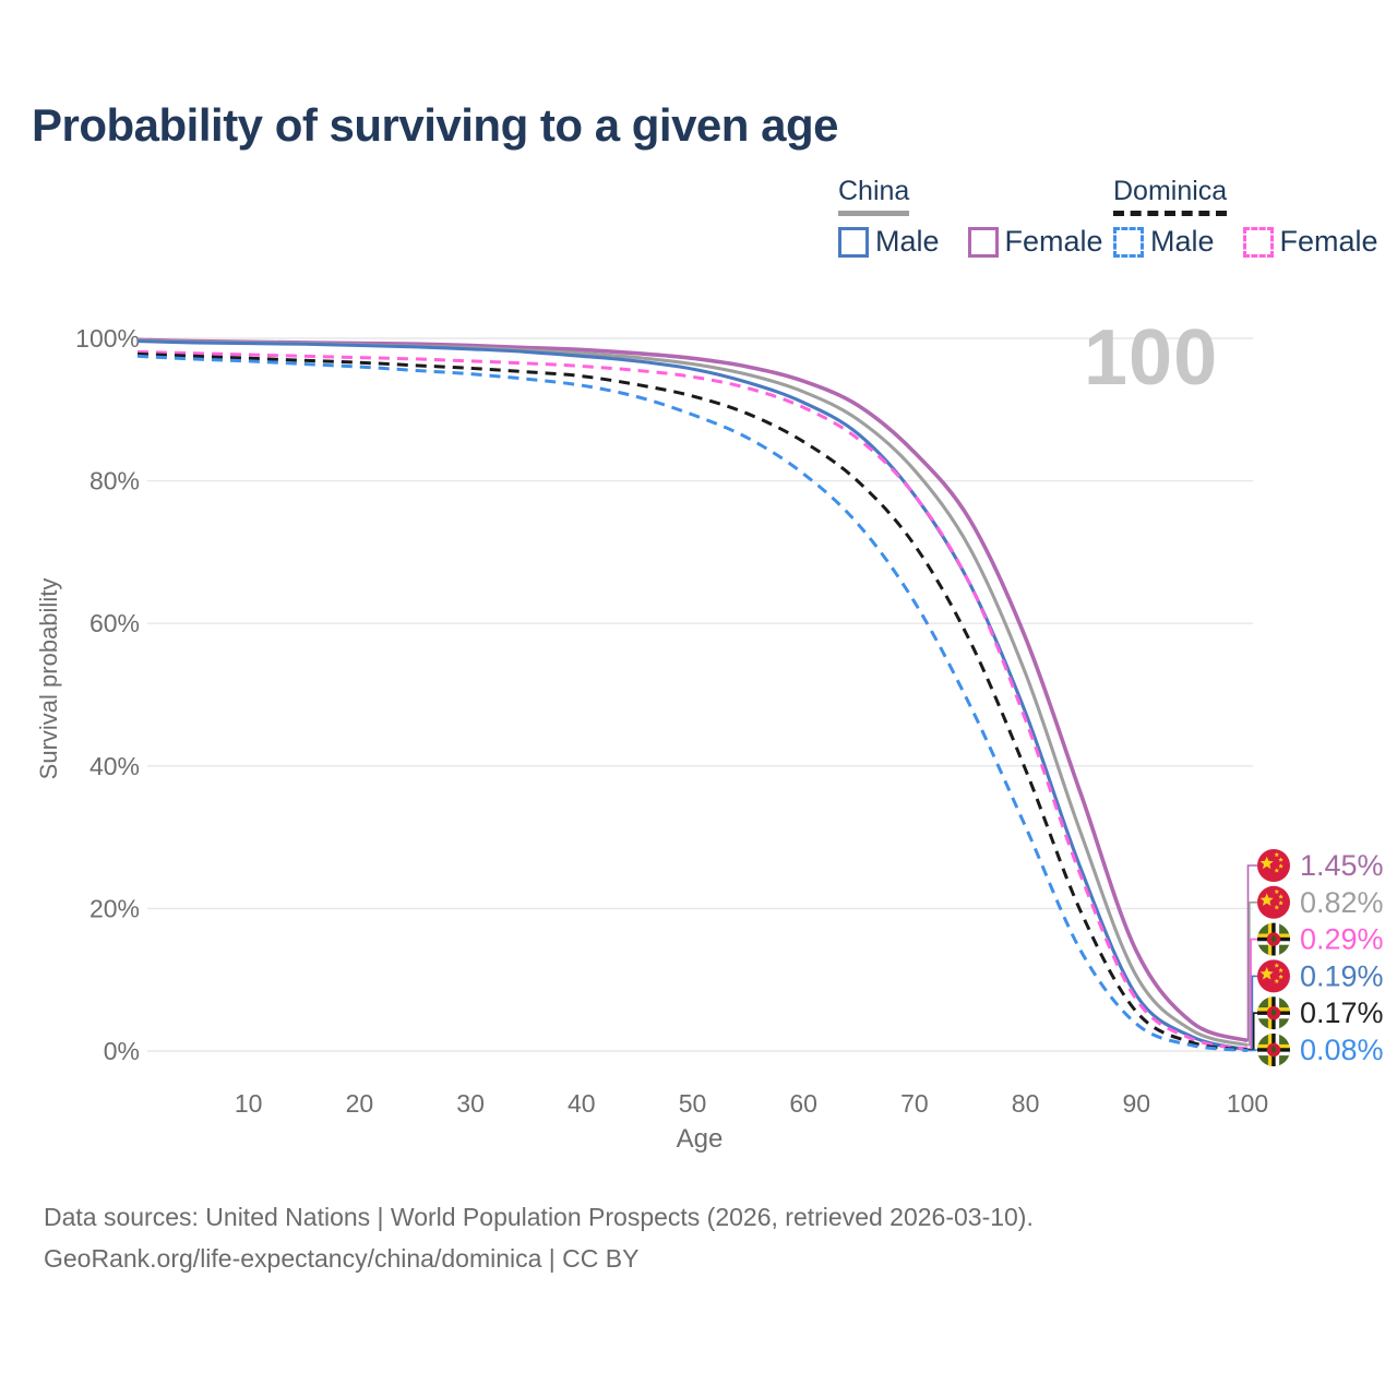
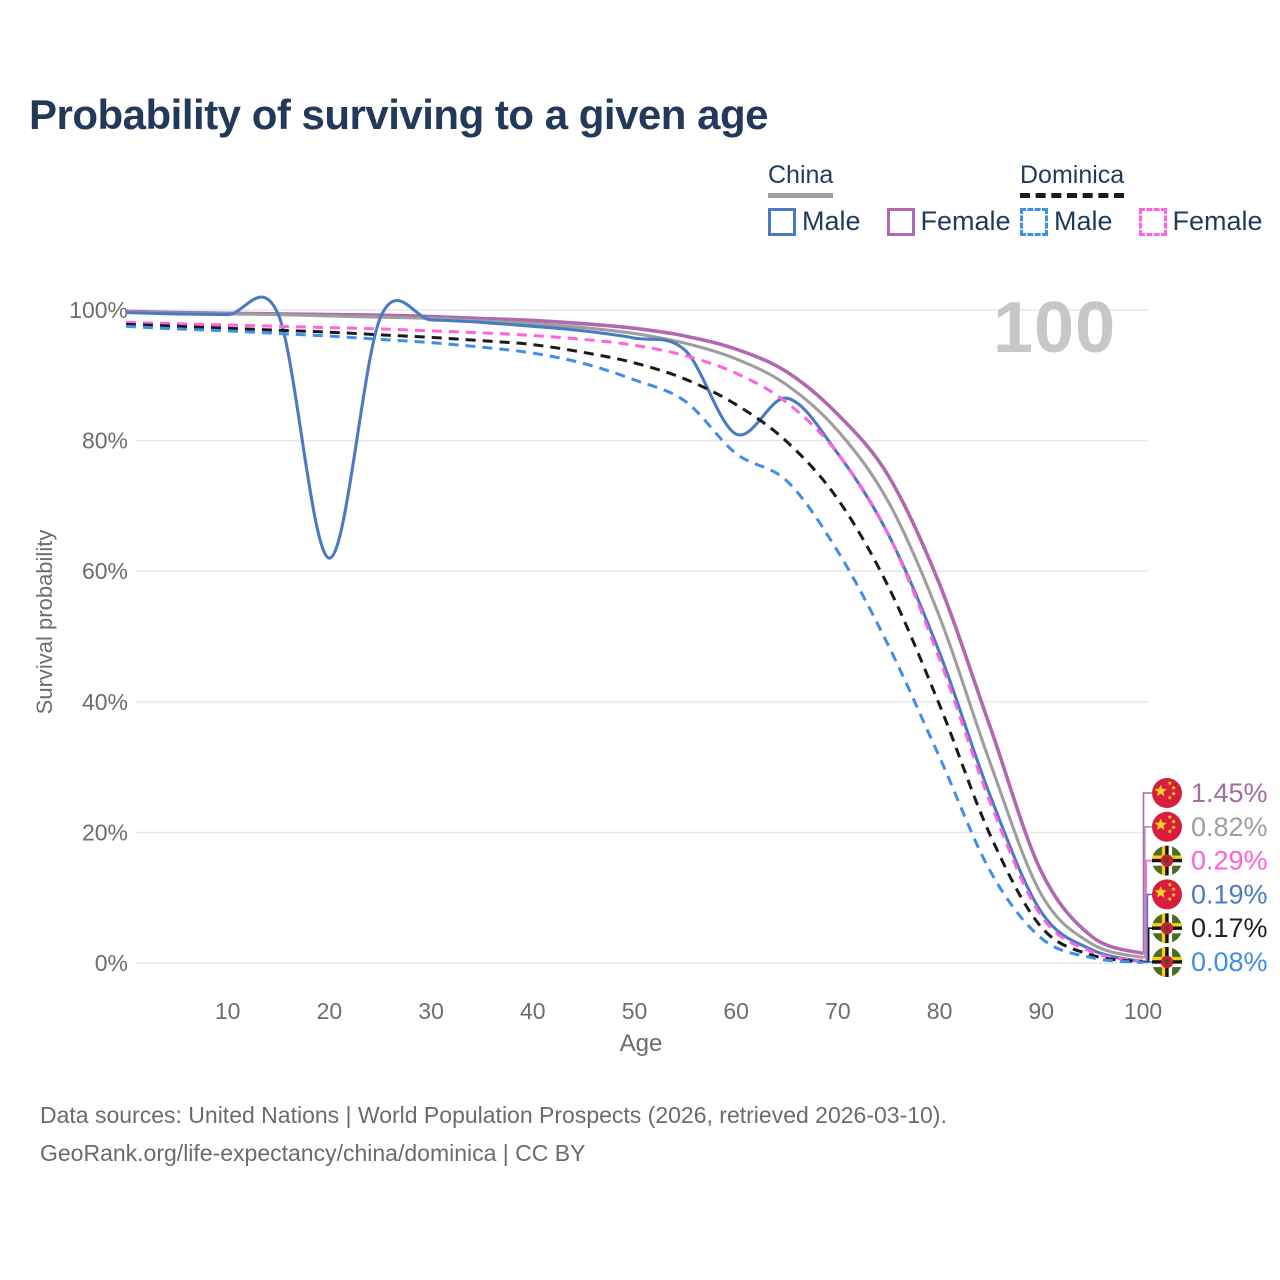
China Male/20: 99% -> 62%
China Male/60: 91% -> 81%
Dominica Male/60: 81% -> 78%
